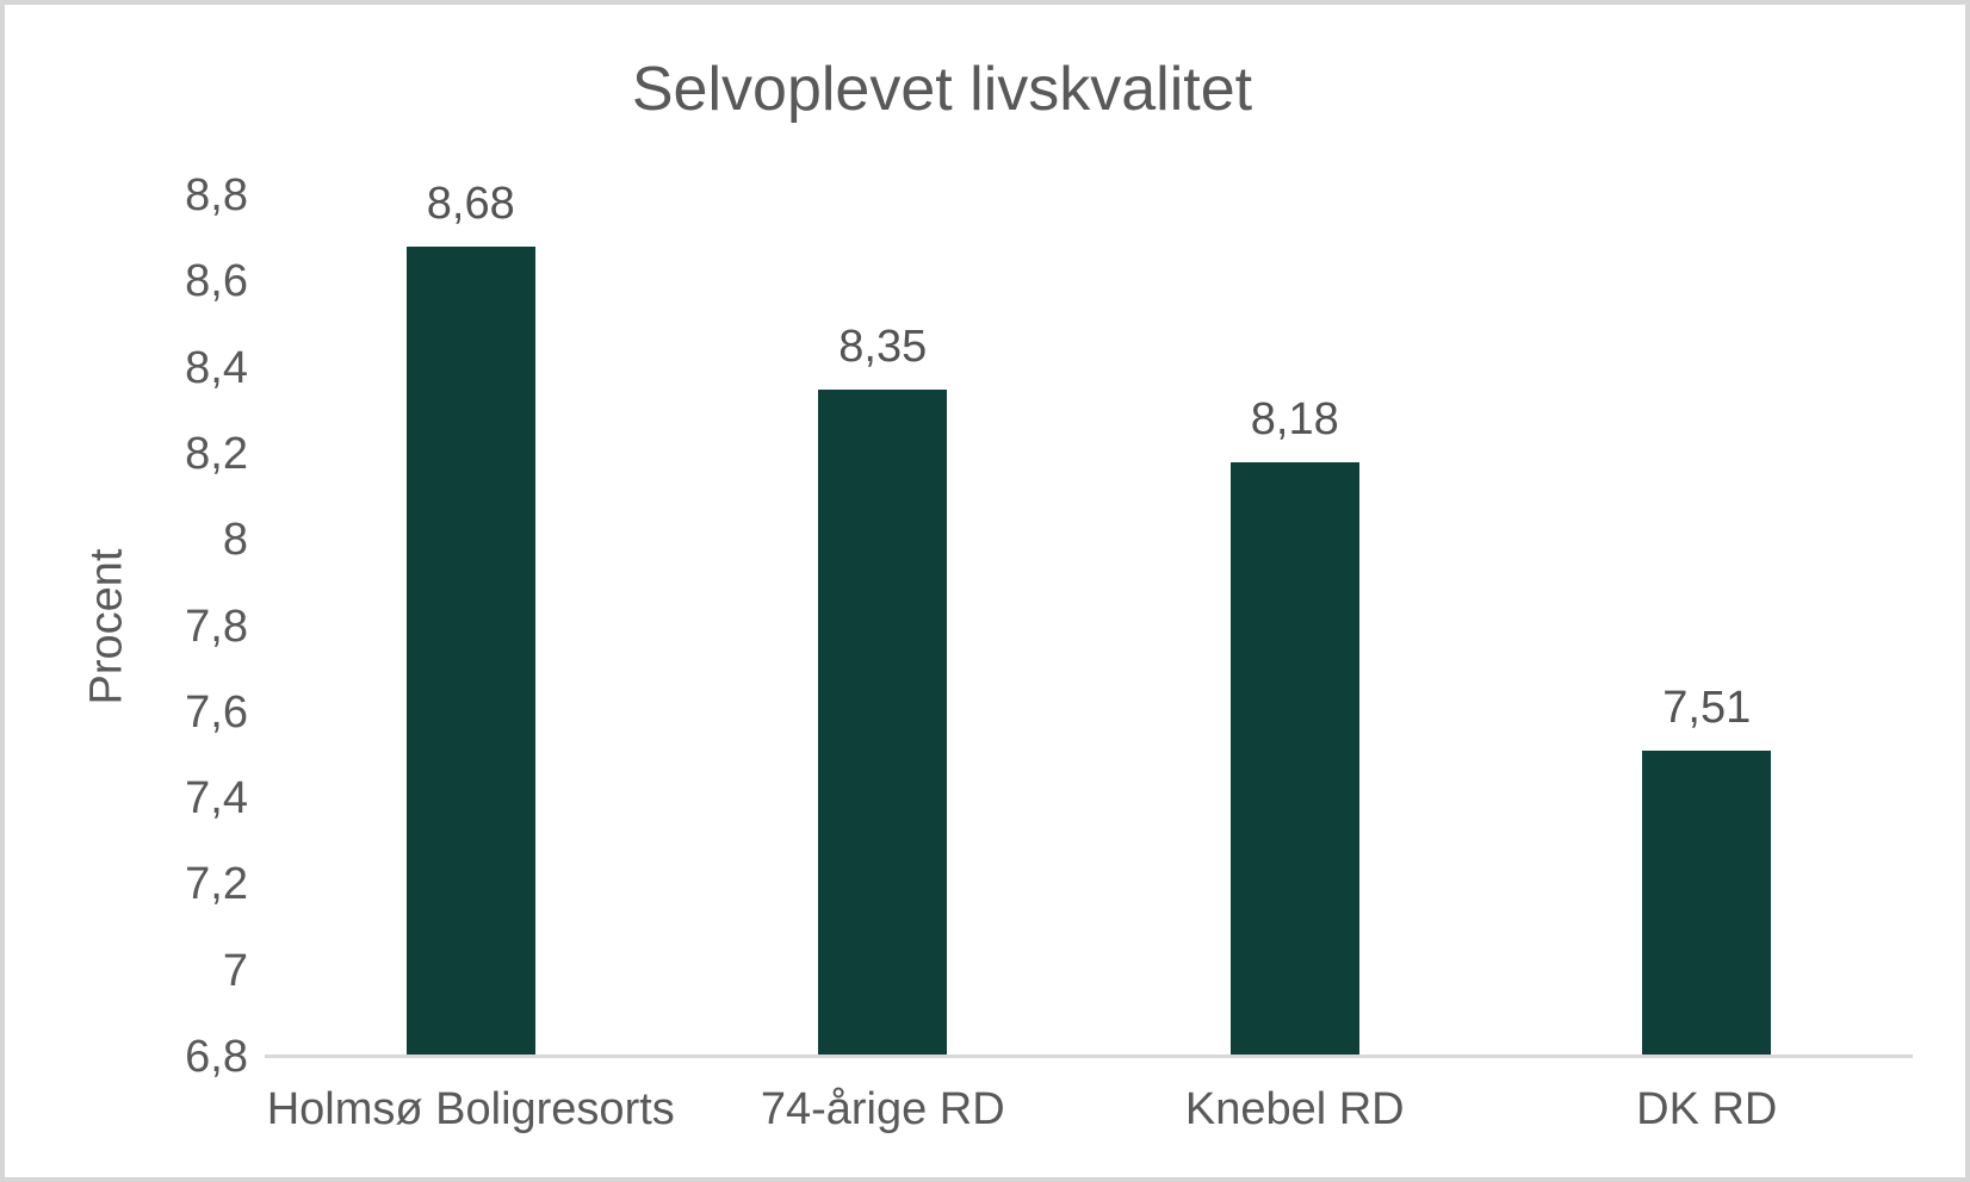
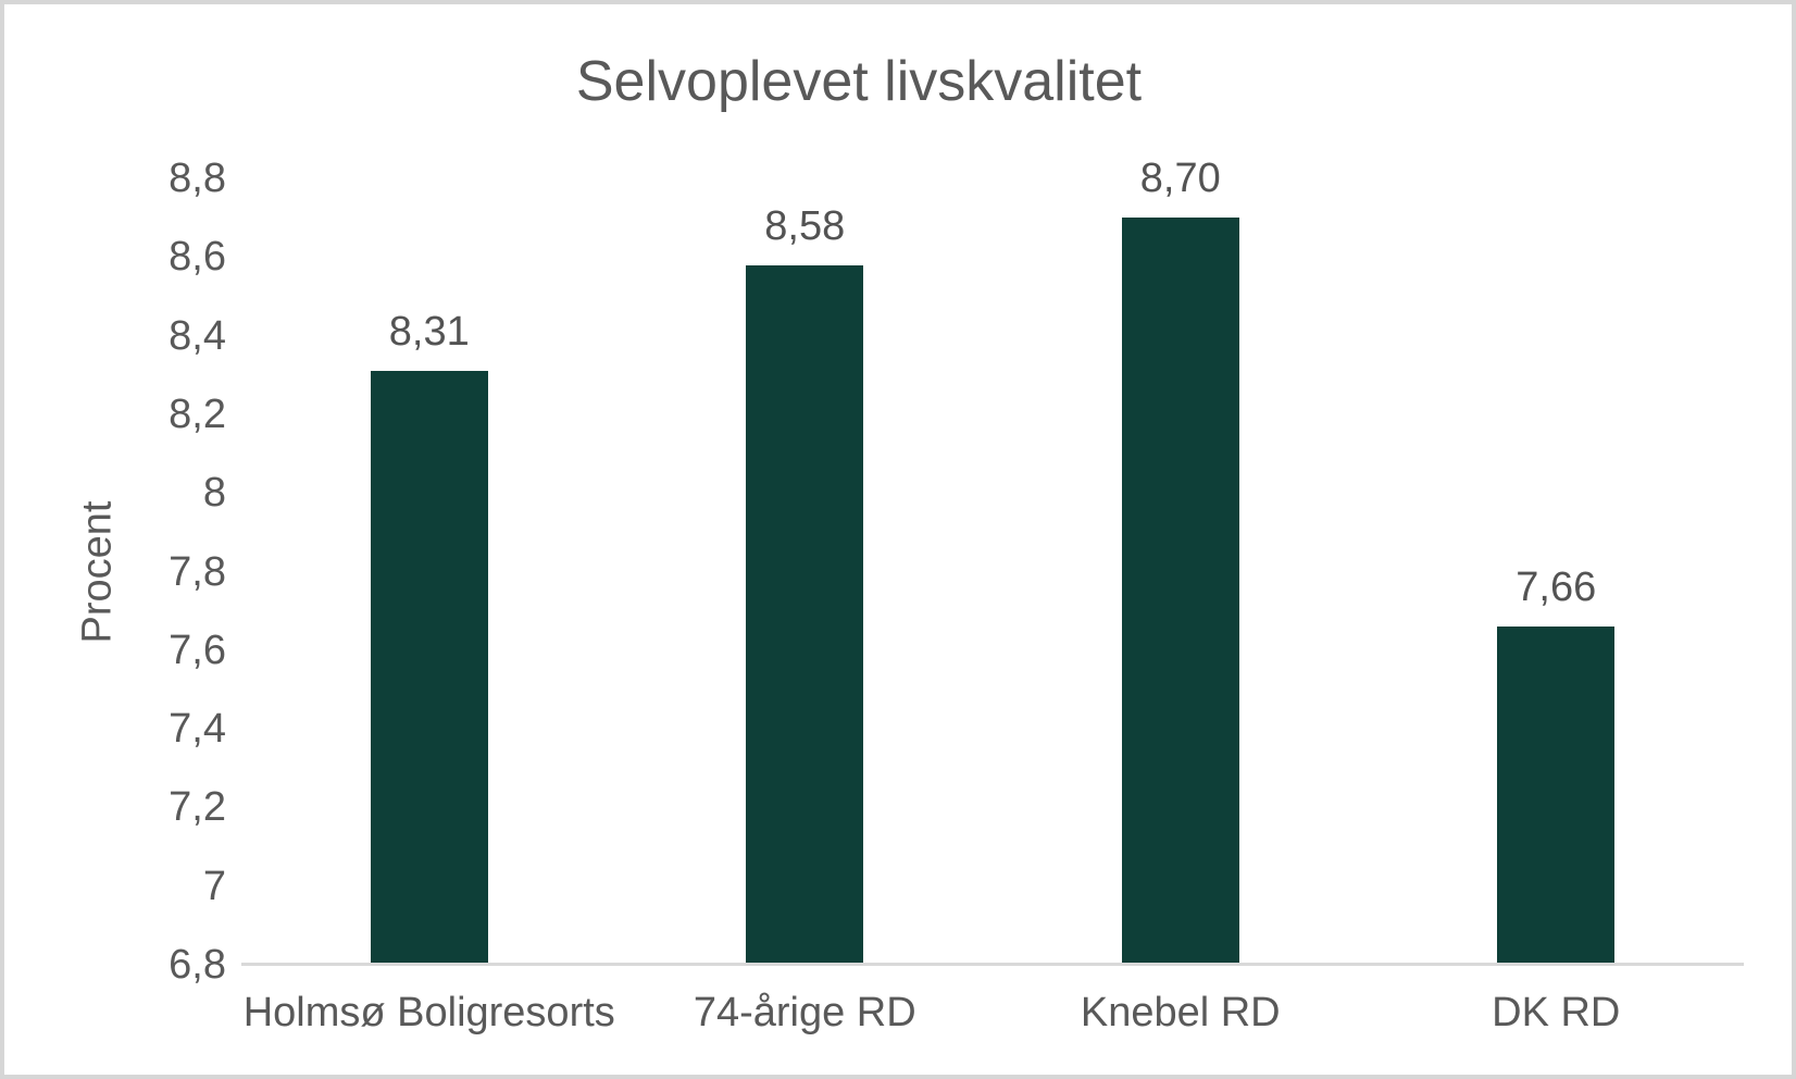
Holmsø Boligresorts: 8,68 -> 8,31
74-årige RD: 8,35 -> 8,58
Knebel RD: 8,18 -> 8,70
DK RD: 7,51 -> 7,66
